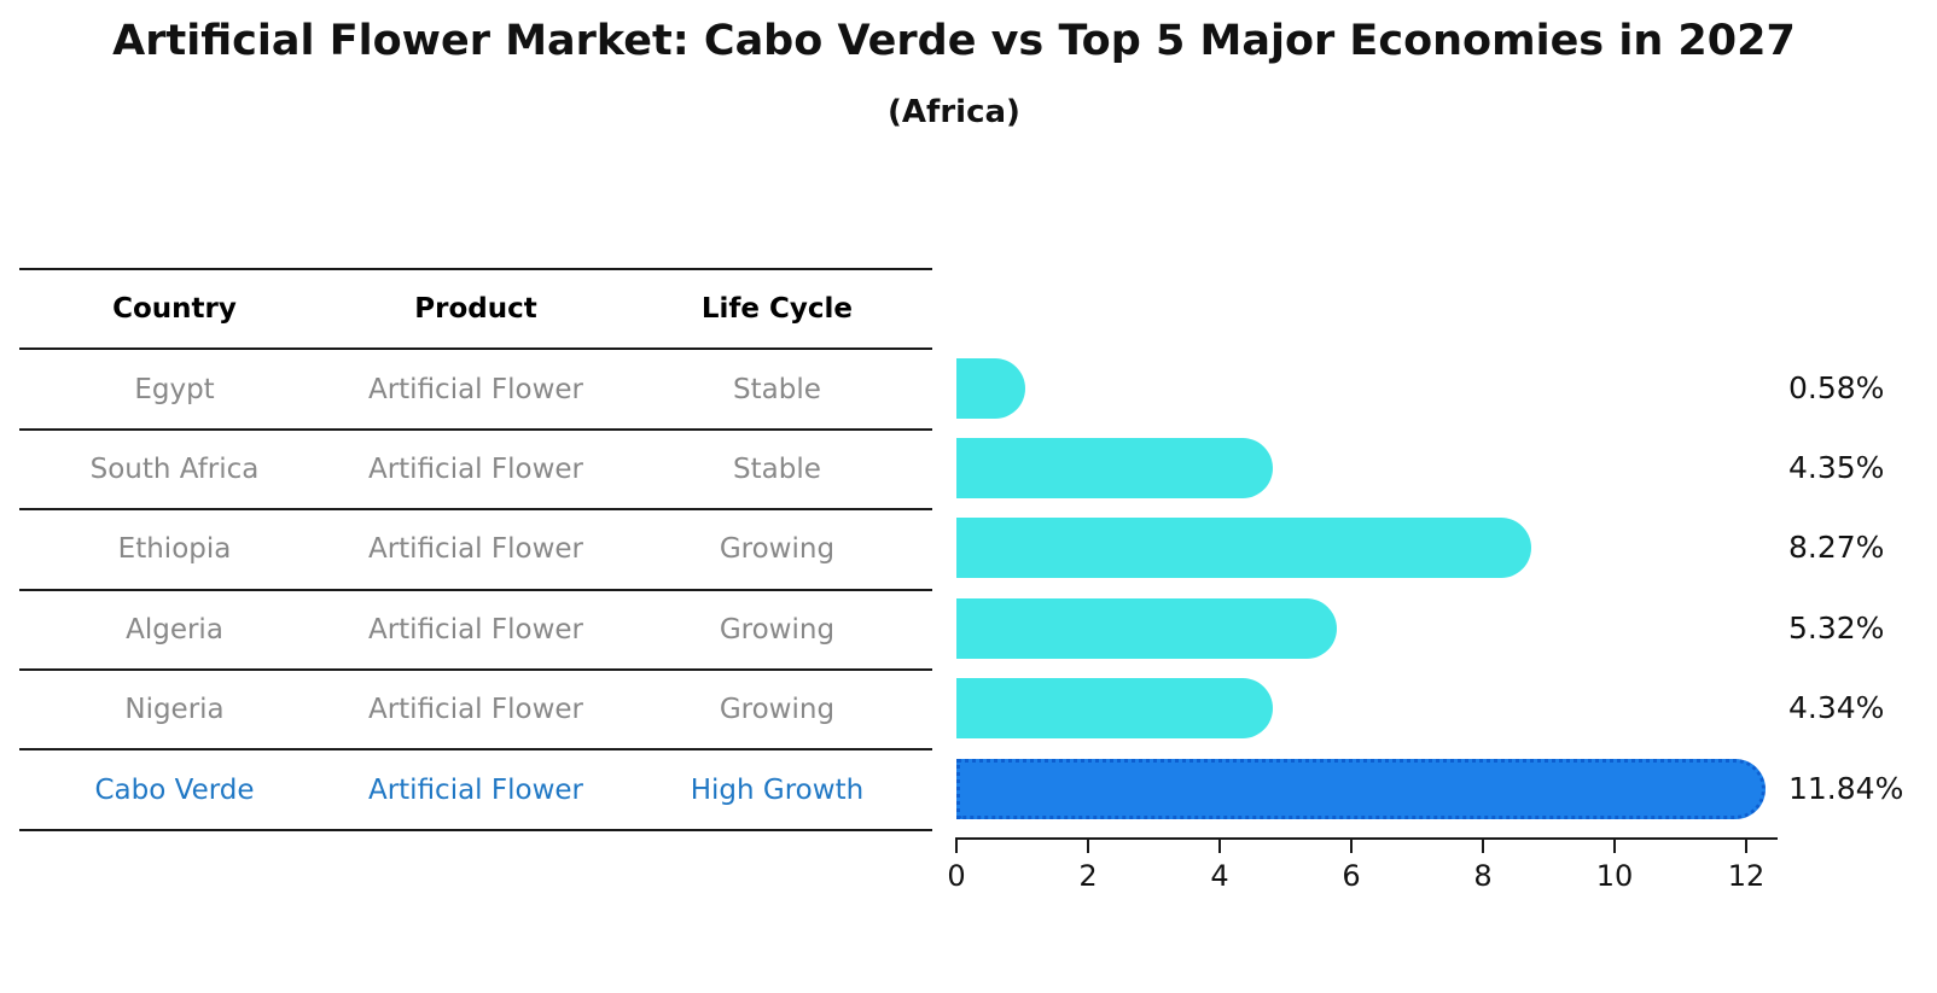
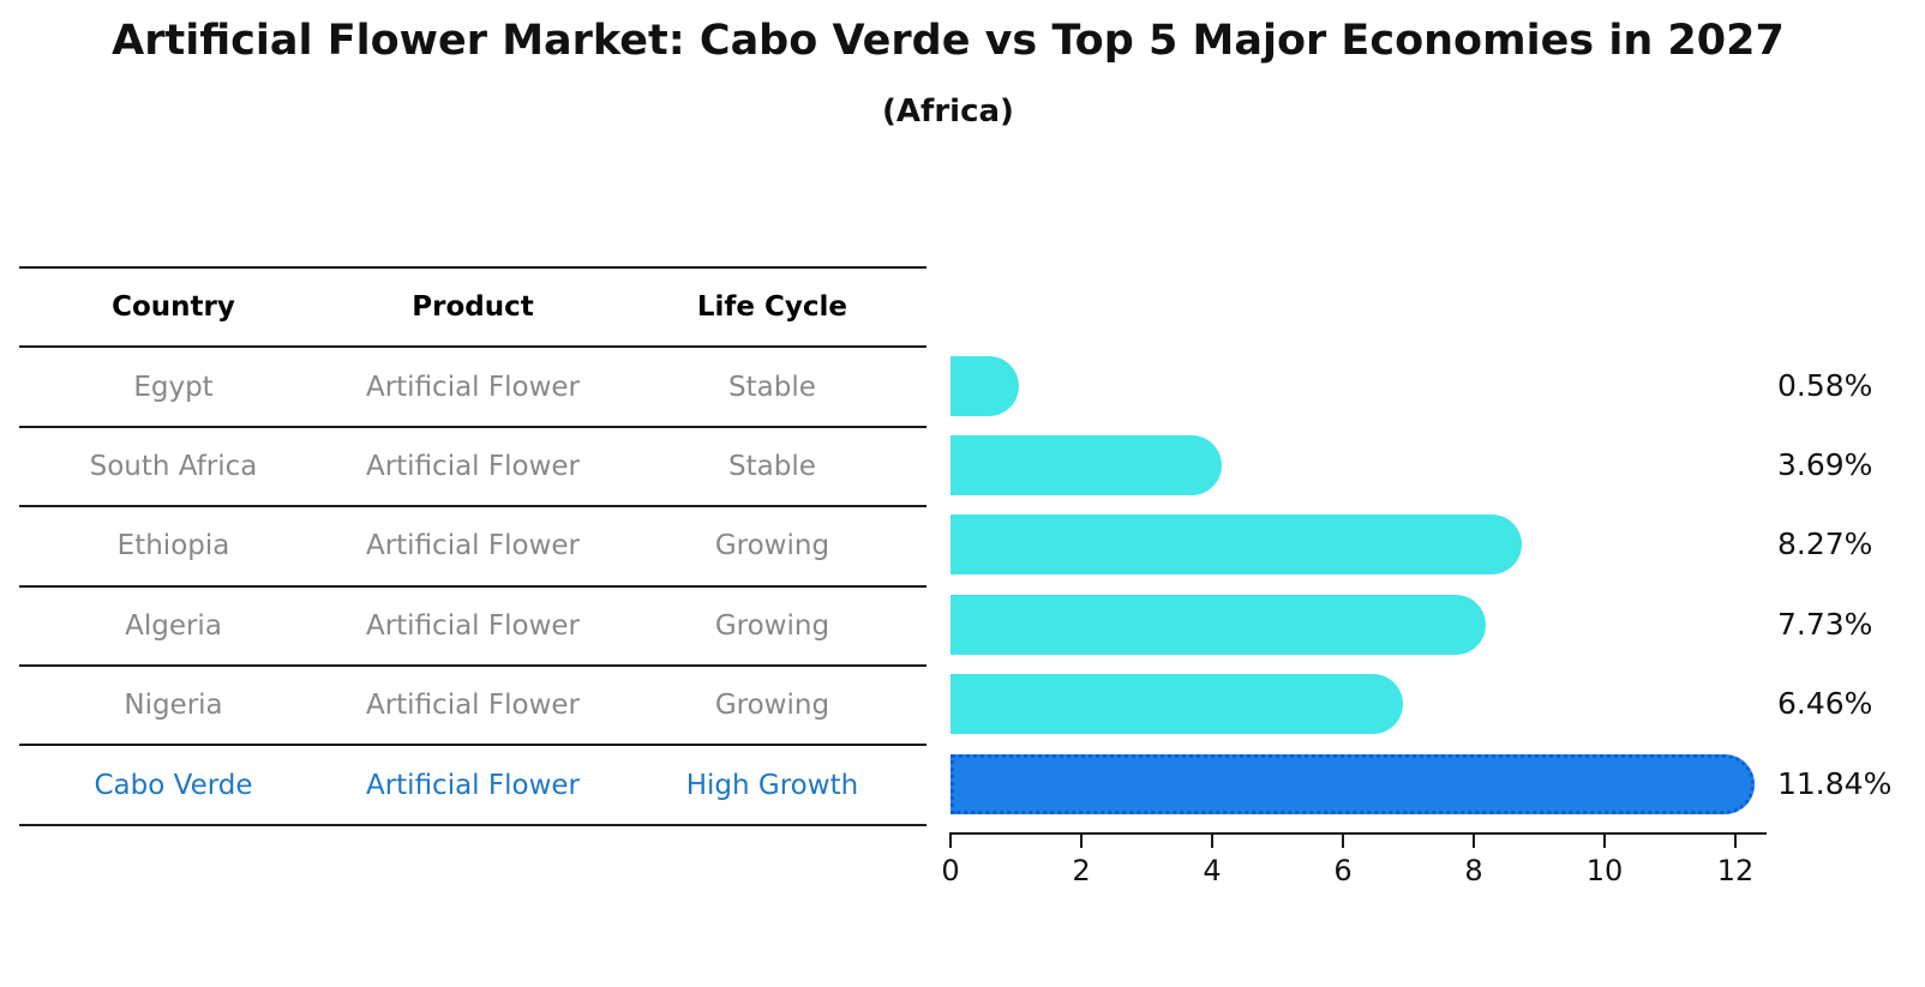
South Africa: 4.35% -> 3.69%
Algeria: 5.32% -> 7.73%
Nigeria: 4.34% -> 6.46%
